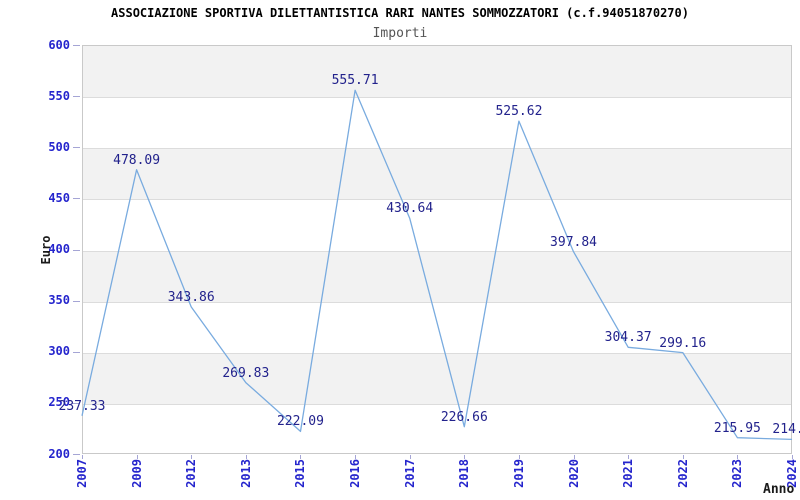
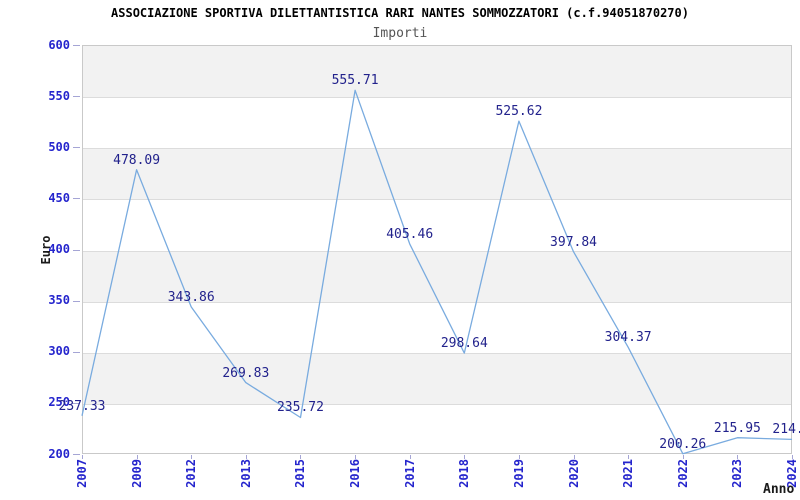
2015: 222.09 -> 235.72
2017: 430.64 -> 405.46
2018: 226.66 -> 298.64
2022: 299.16 -> 200.26
